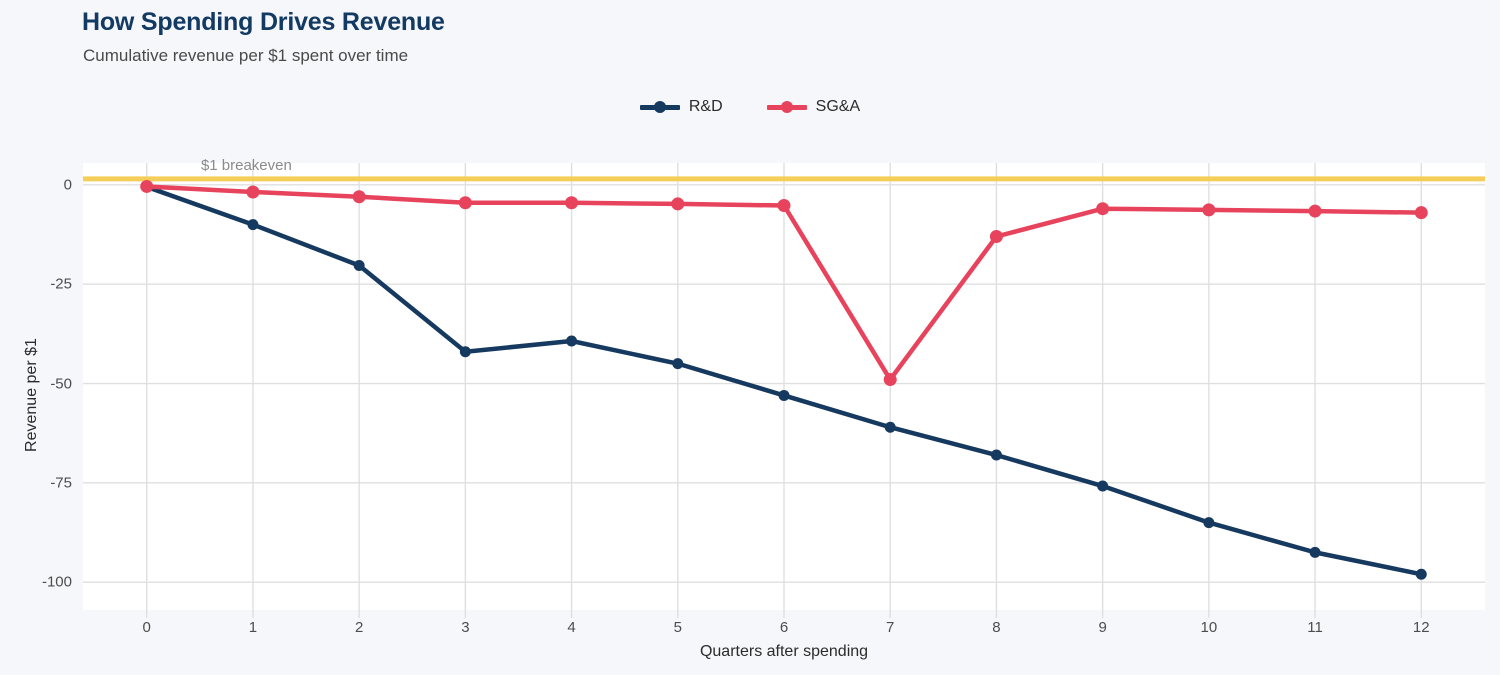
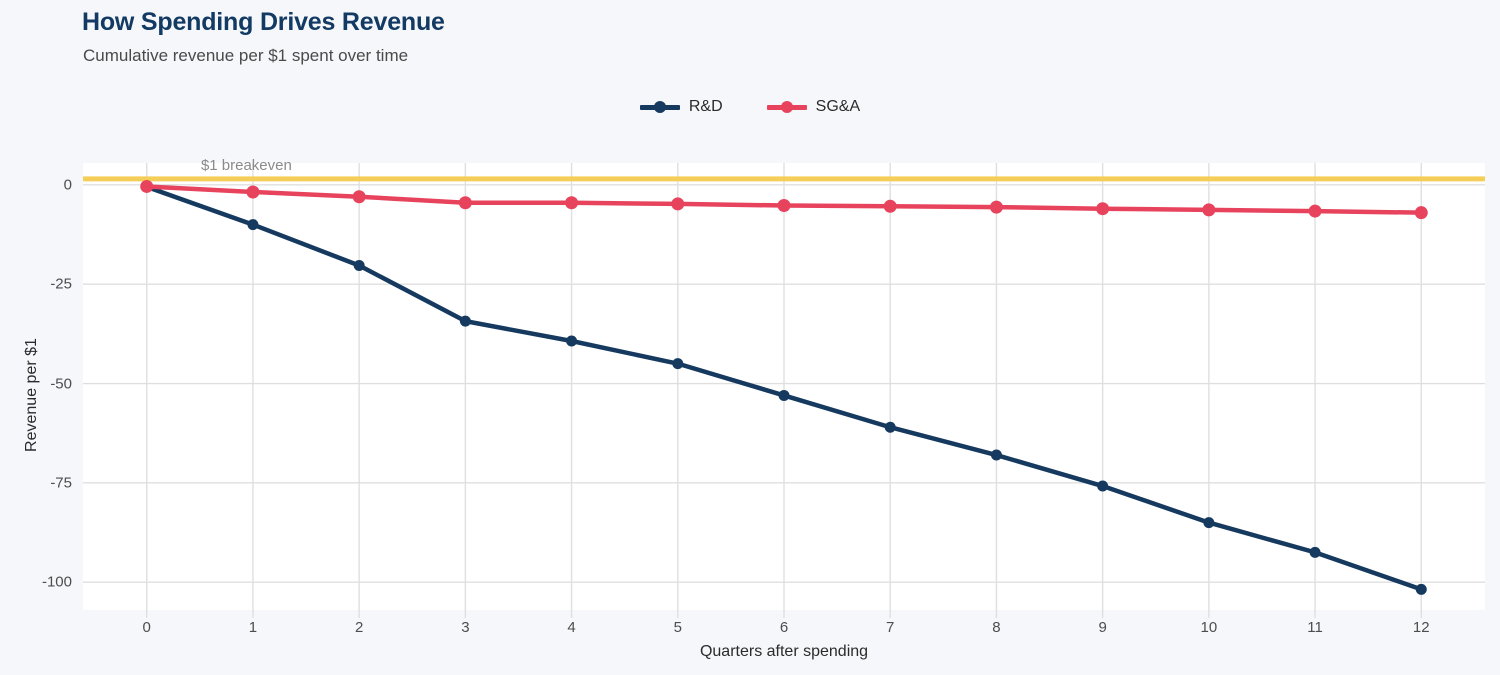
R&D/3: -42 -> -34
SG&A/7: -49 -> -5
SG&A/8: -13 -> -6
R&D/12: -98 -> -102
